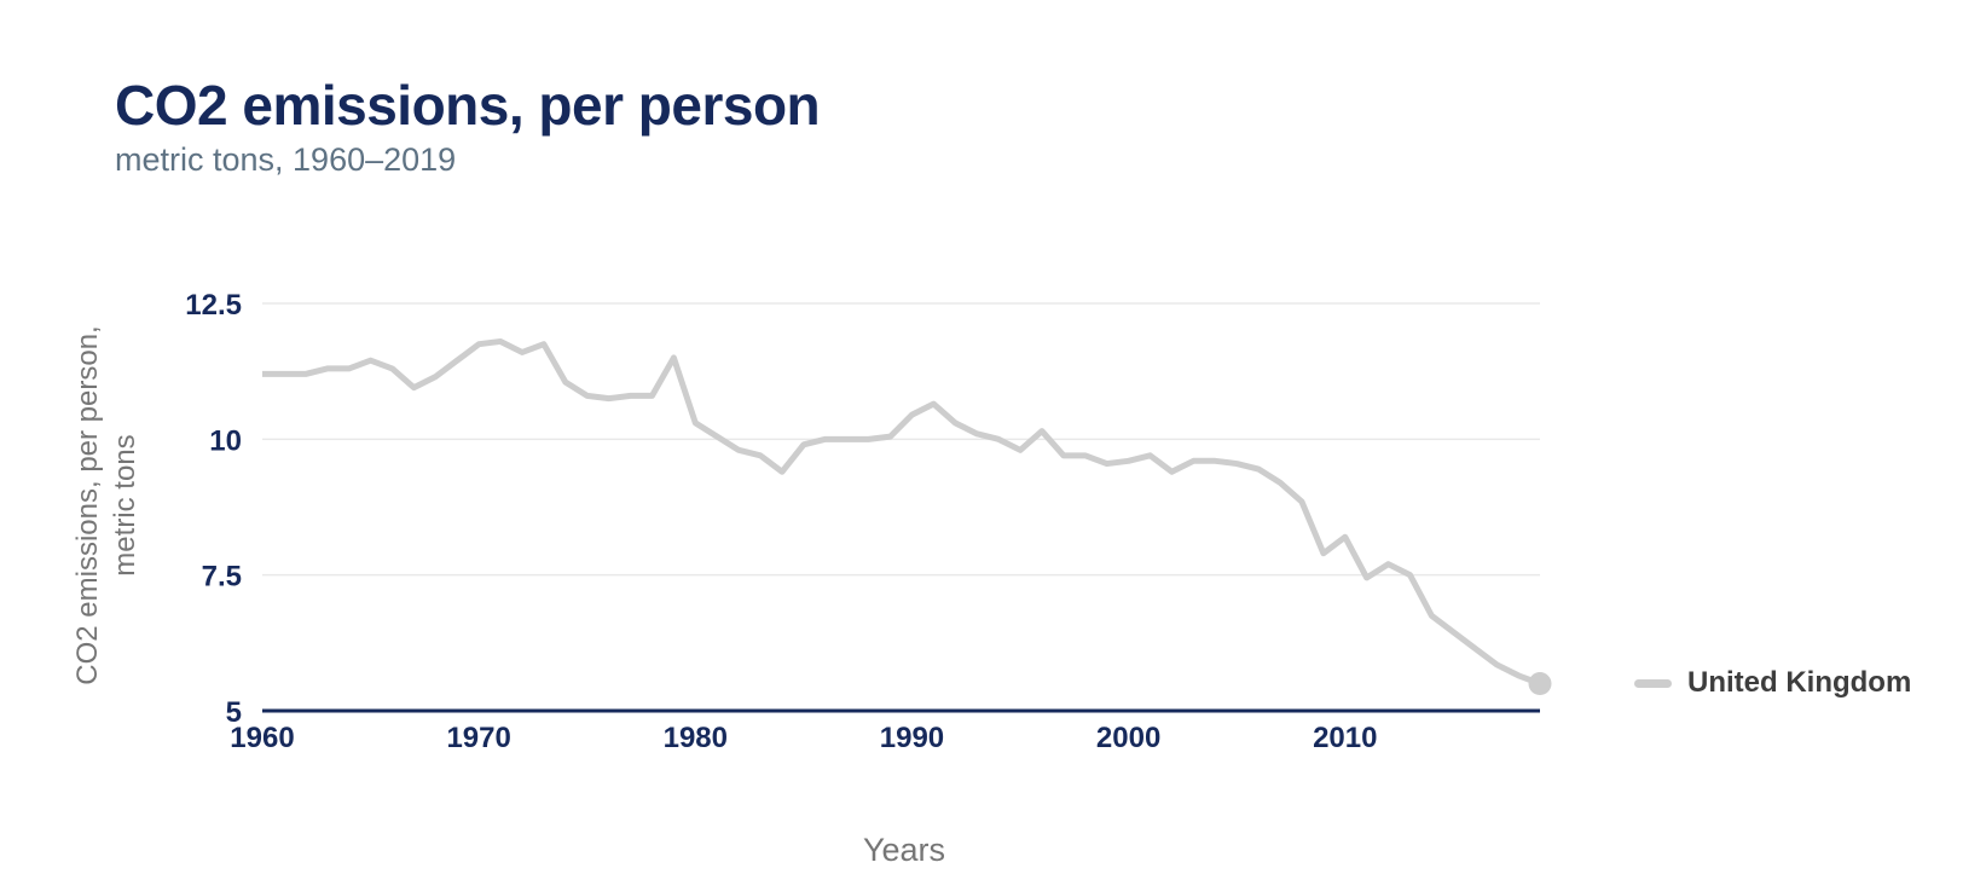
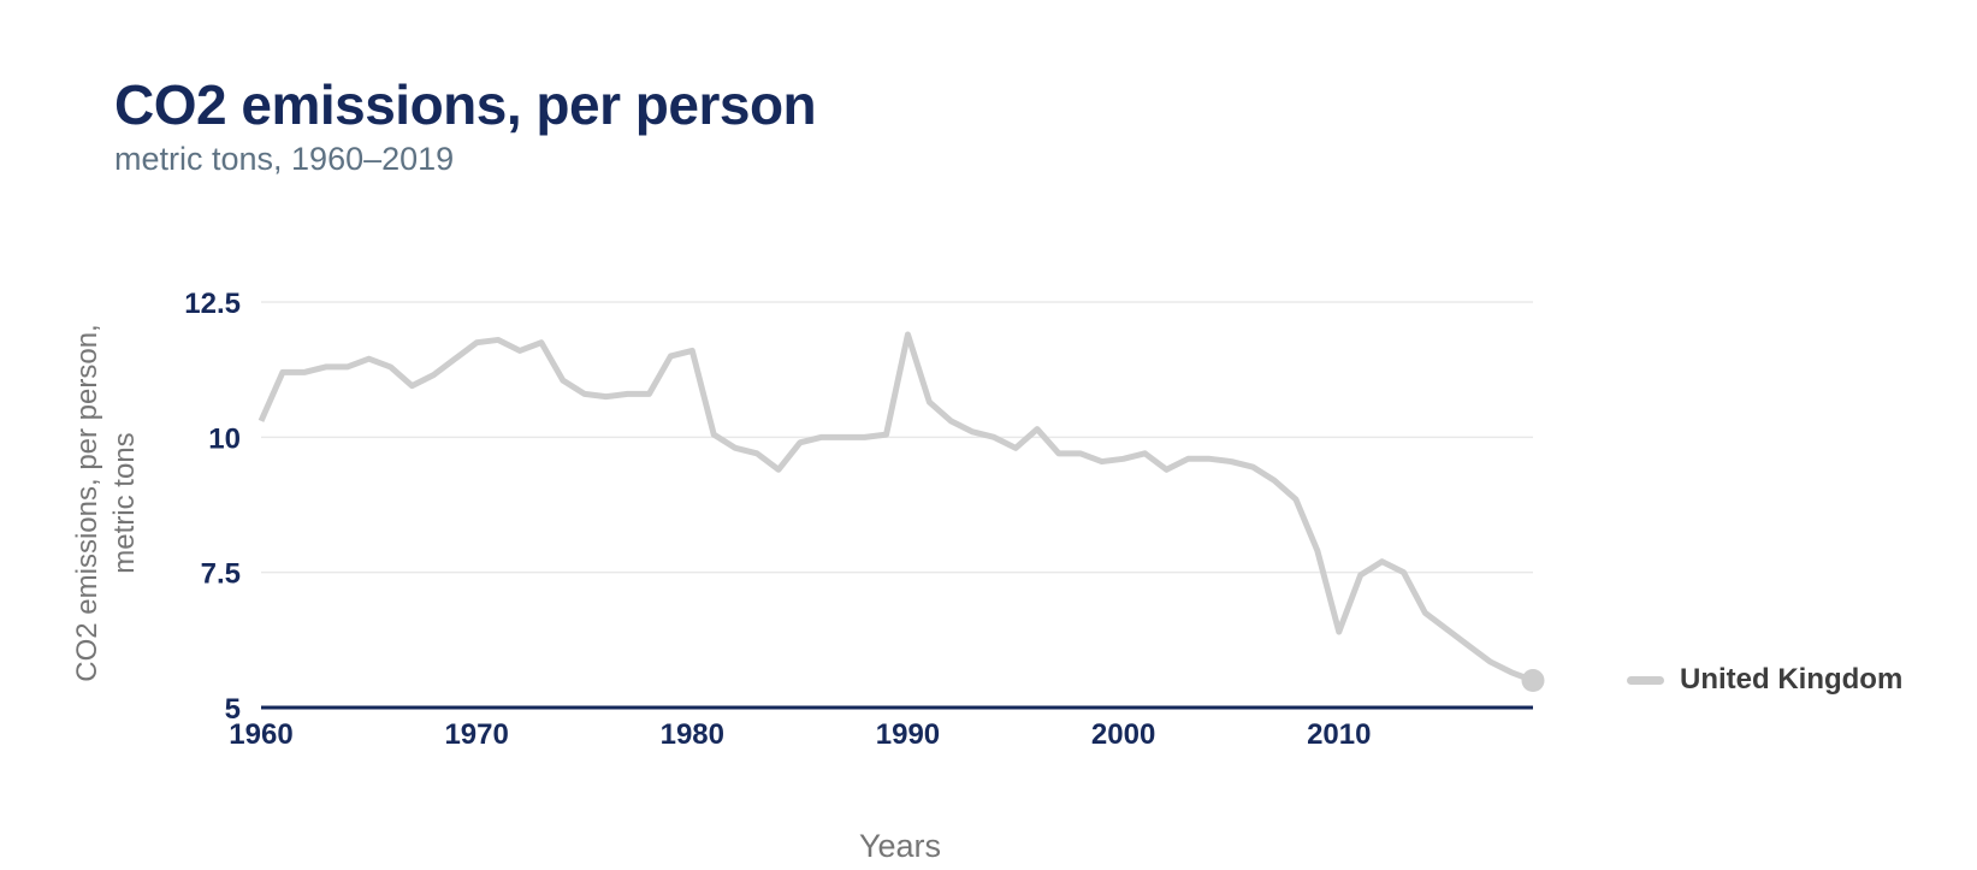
1960: 11.2 -> 10.3
1980: 10.3 -> 11.6
1990: 10.4 -> 11.9
2010: 8.2 -> 6.4
